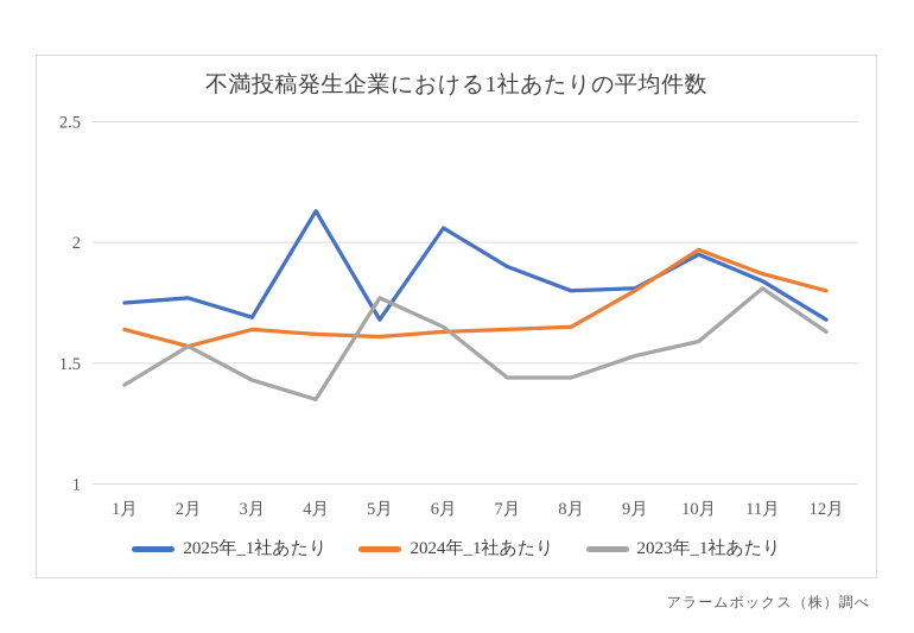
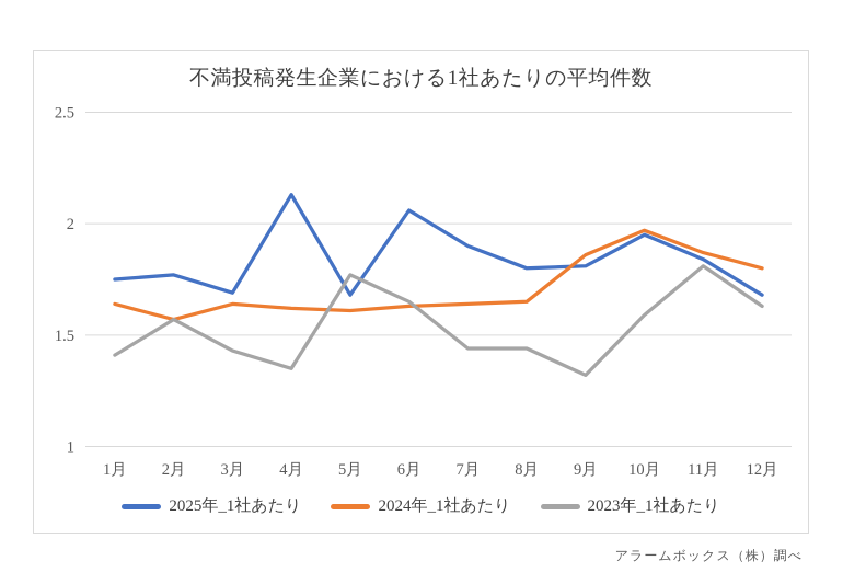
2024年_1社あたり/9月: 1.80 -> 1.86
2023年_1社あたり/9月: 1.53 -> 1.32
